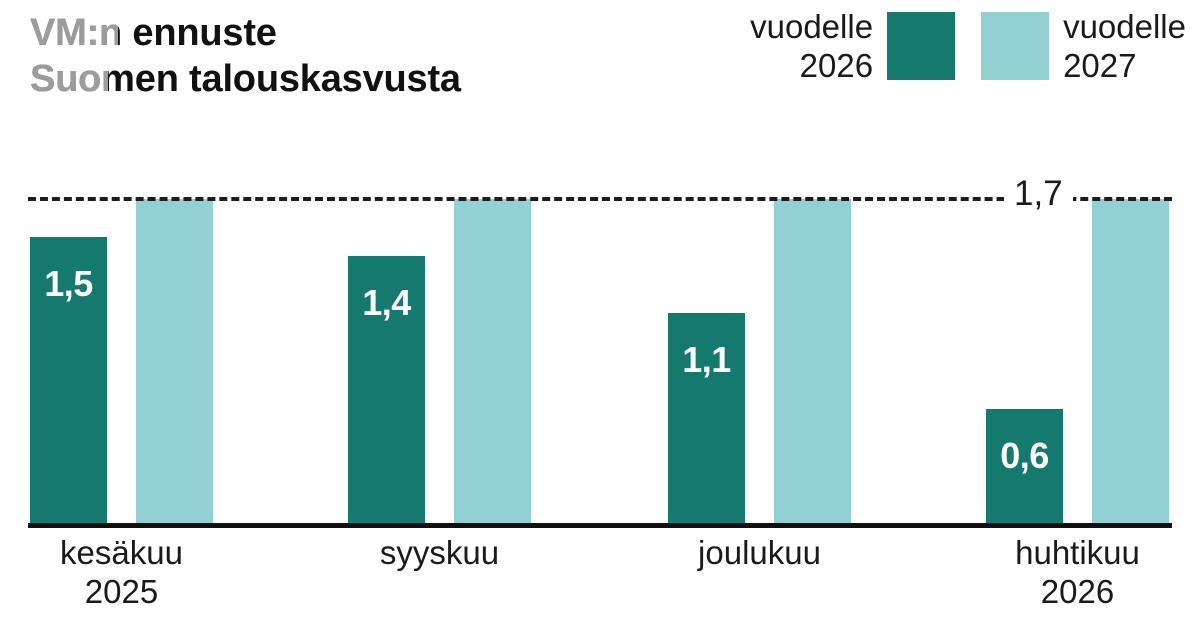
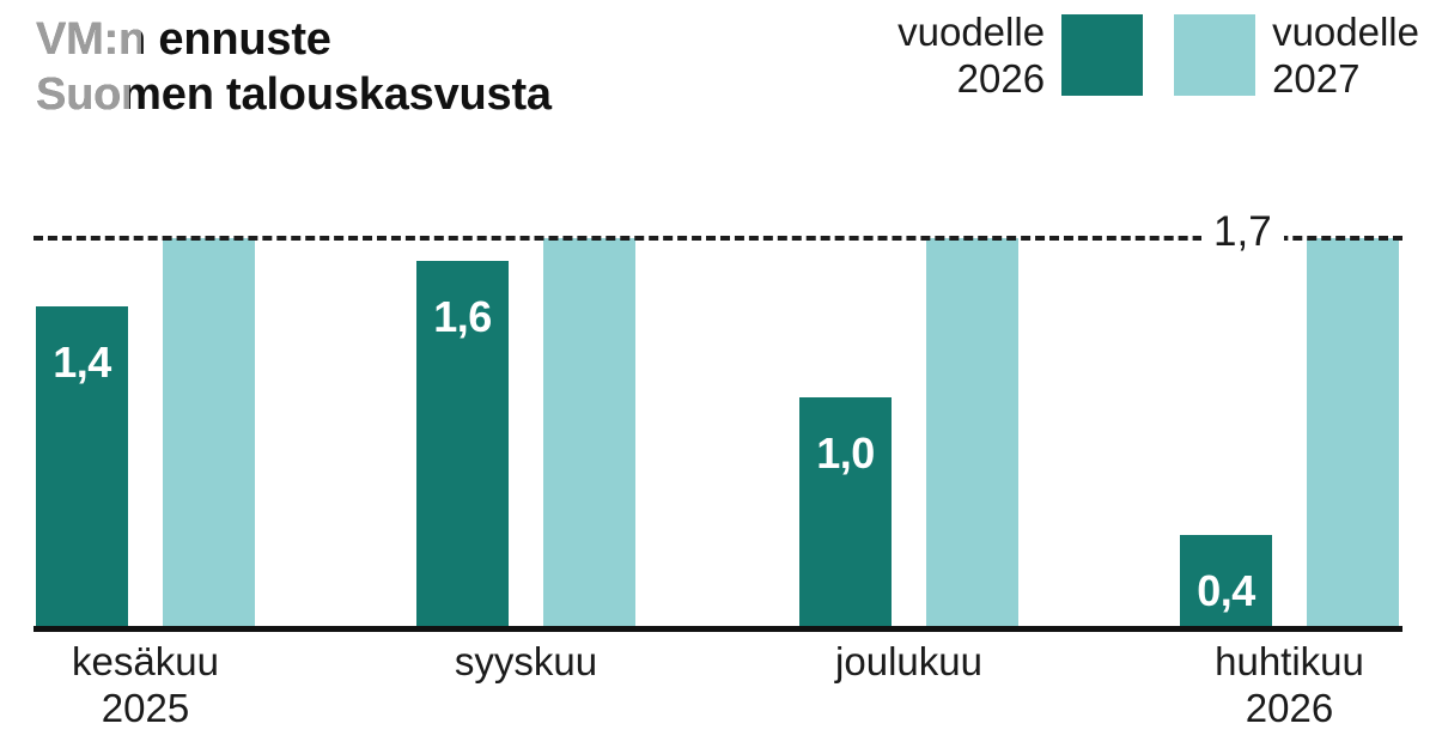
vuodelle 2026/kesäkuu 2025: 1,5 -> 1,4
vuodelle 2026/syyskuu: 1,4 -> 1,6
vuodelle 2026/joulukuu: 1,1 -> 1,0
vuodelle 2026/huhtikuu 2026: 0,6 -> 0,4
